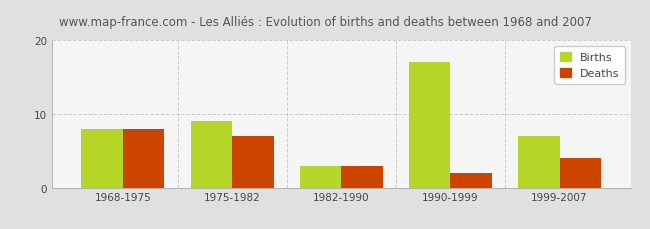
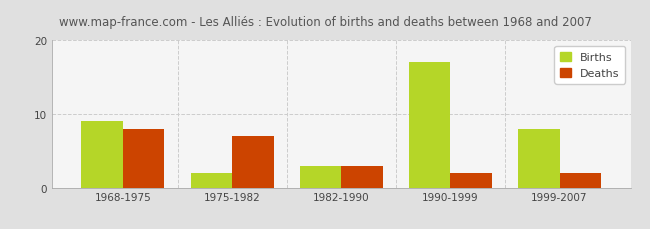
Births/1968-1975: 8 -> 9
Births/1975-1982: 9 -> 2
Births/1999-2007: 7 -> 8
Deaths/1999-2007: 4 -> 2
